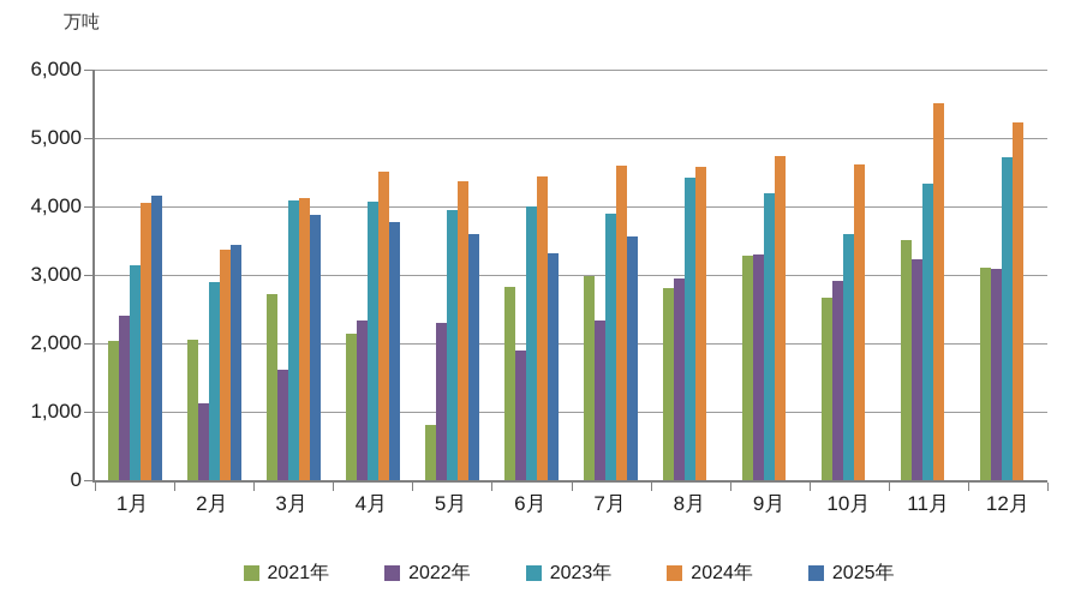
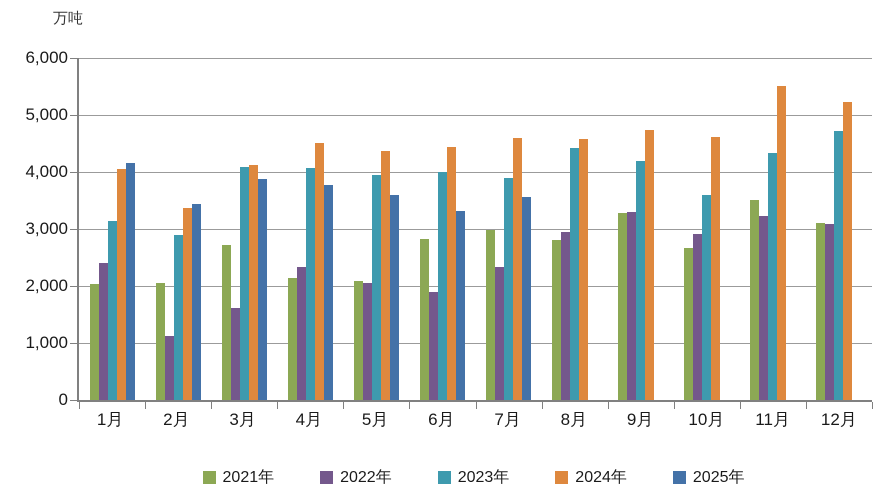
2021年/5月: 800 -> 2100
2022年/5月: 2300 -> 2000
